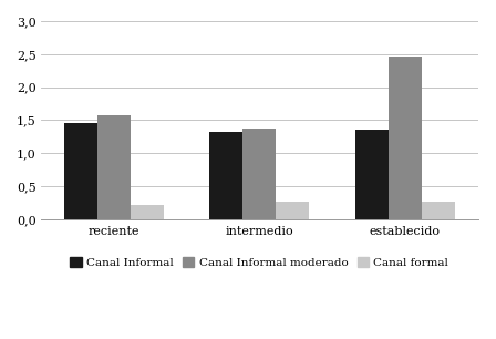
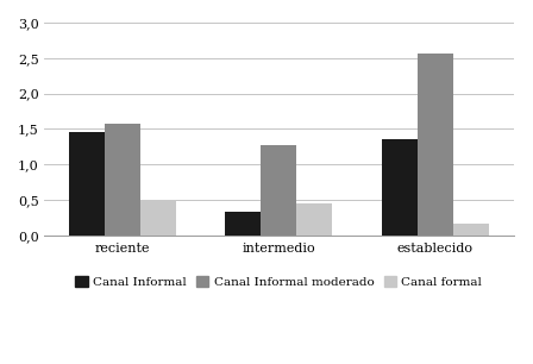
Canal formal/reciente: 0,21 -> 0,50
Canal Informal/intermedio: 1,33 -> 0,34
Canal Informal moderado/intermedio: 1,38 -> 1,28
Canal formal/intermedio: 0,26 -> 0,46
Canal Informal moderado/establecido: 2,47 -> 2,56
Canal formal/establecido: 0,27 -> 0,16
